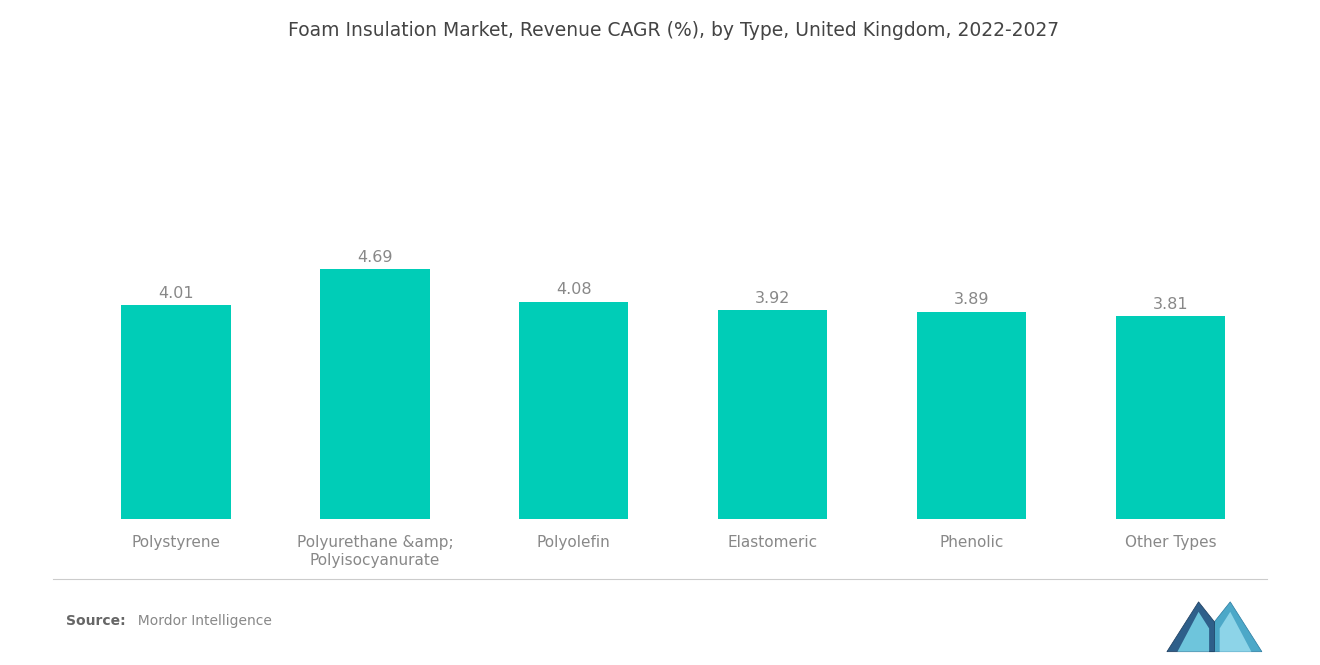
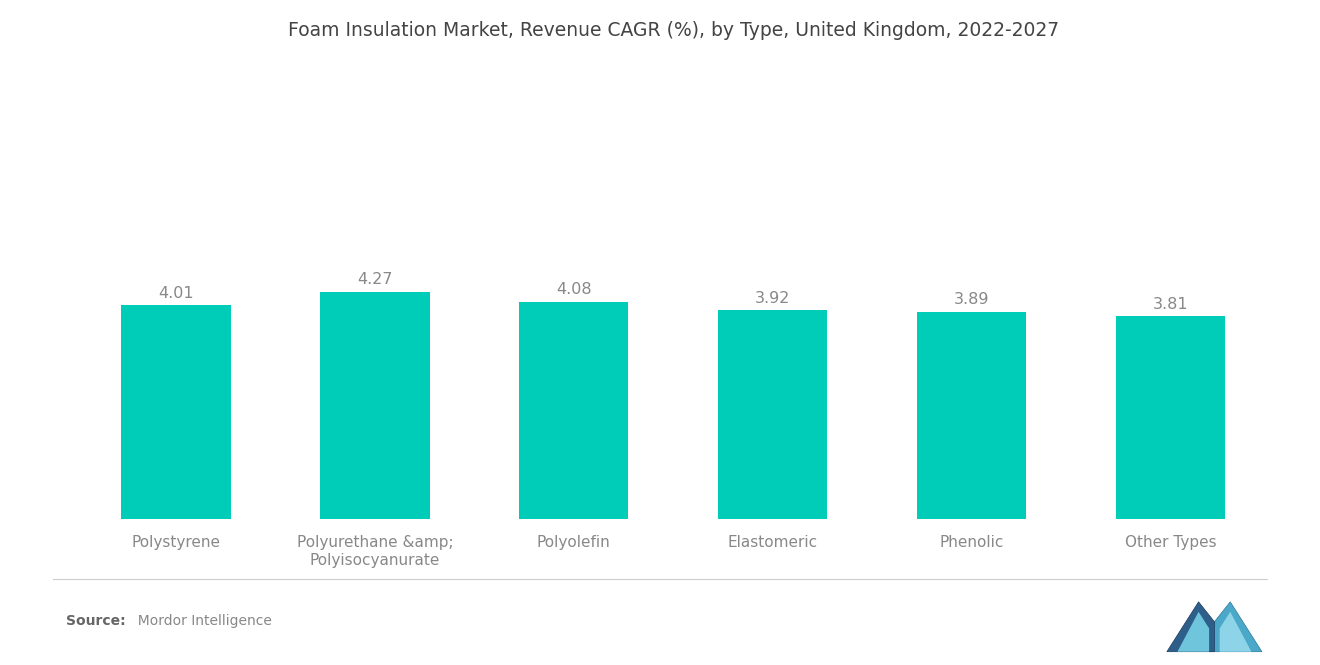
Polyurethane &amp; Polyisocyanurate: 4.69 -> 4.27
